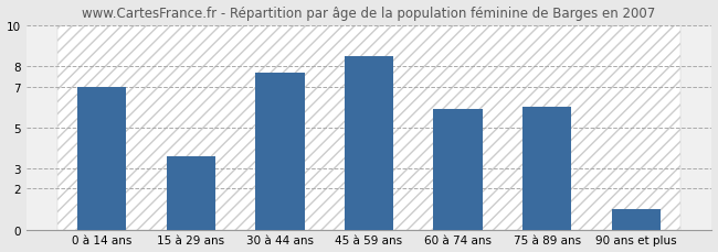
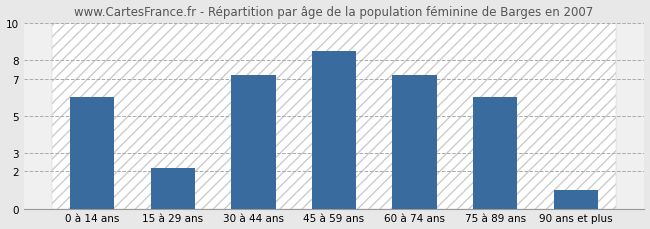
0 à 14 ans: 7.0 -> 6.0
15 à 29 ans: 3.6 -> 2.2
30 à 44 ans: 7.7 -> 7.2
60 à 74 ans: 5.9 -> 7.2
